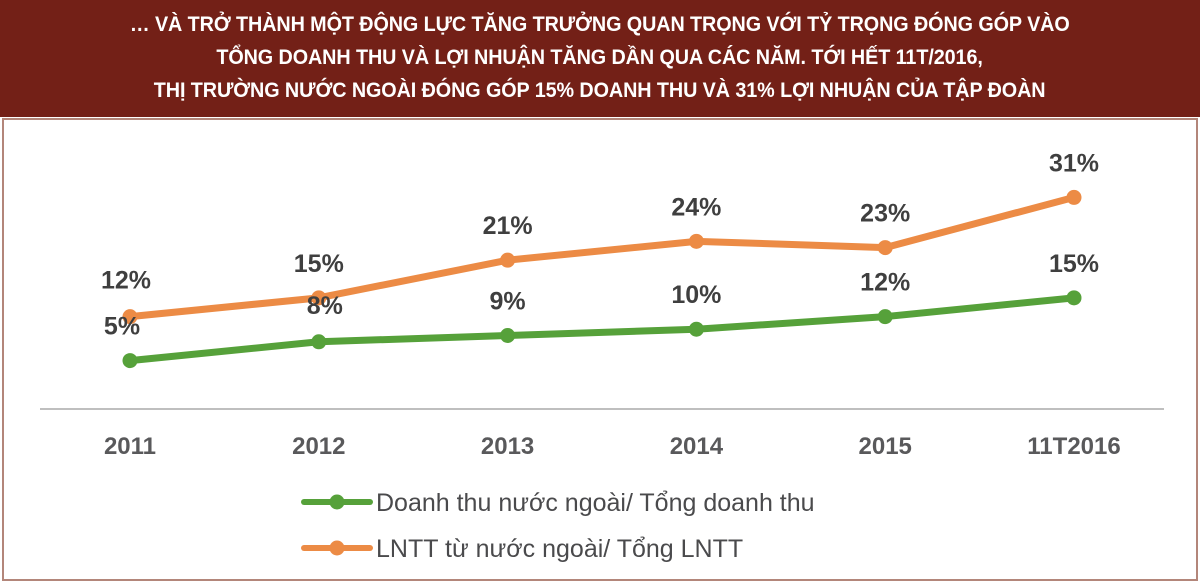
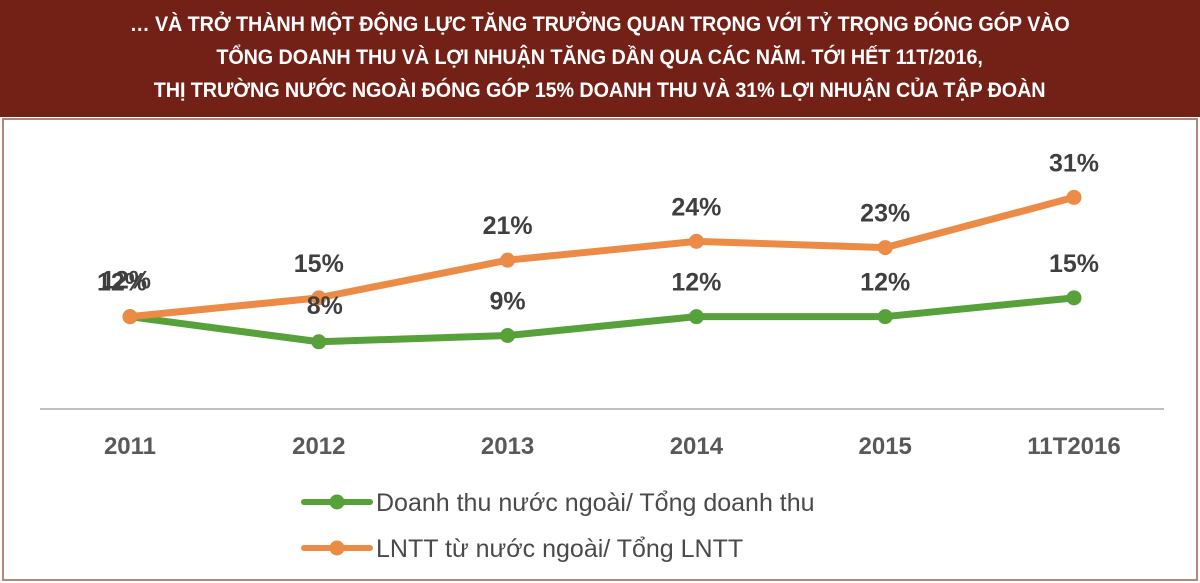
Doanh thu nước ngoài/ Tổng doanh thu/2011: 5% -> 12%
Doanh thu nước ngoài/ Tổng doanh thu/2014: 10% -> 12%
